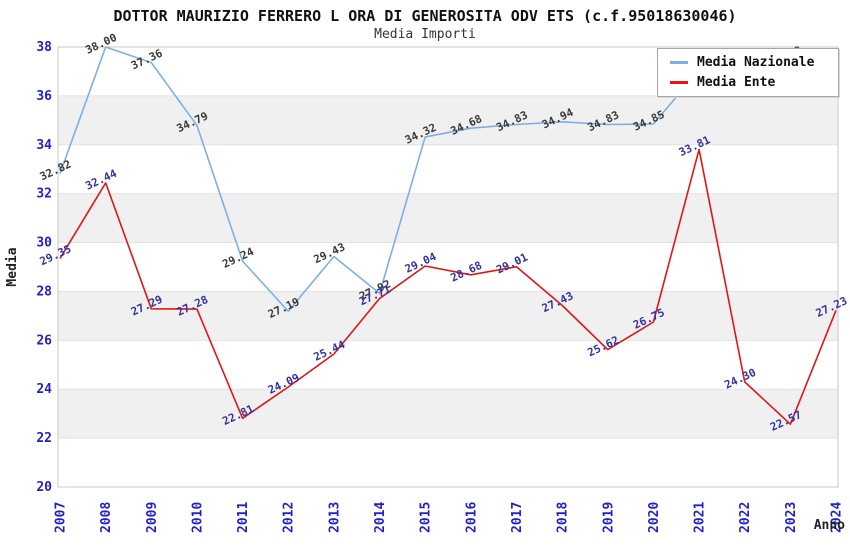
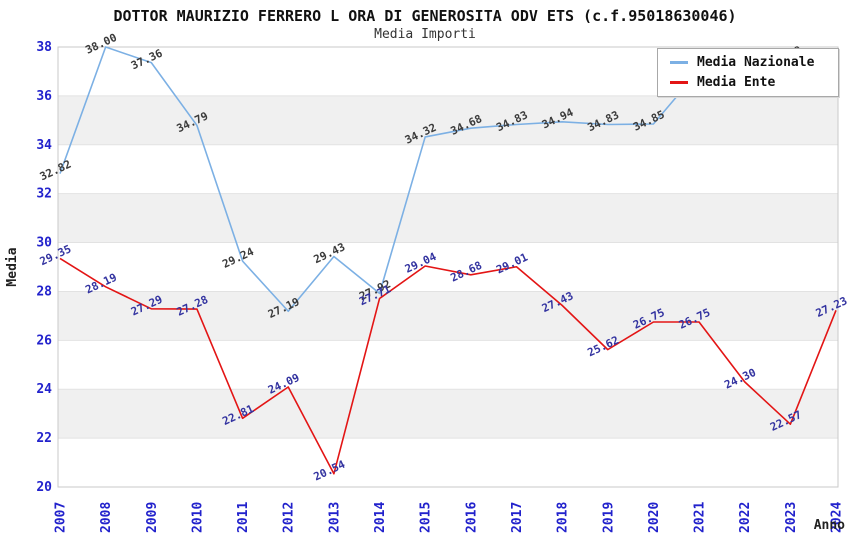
Media Ente/2008: 32.44 -> 28.19
Media Ente/2013: 25.44 -> 20.54
Media Ente/2021: 33.81 -> 26.75
